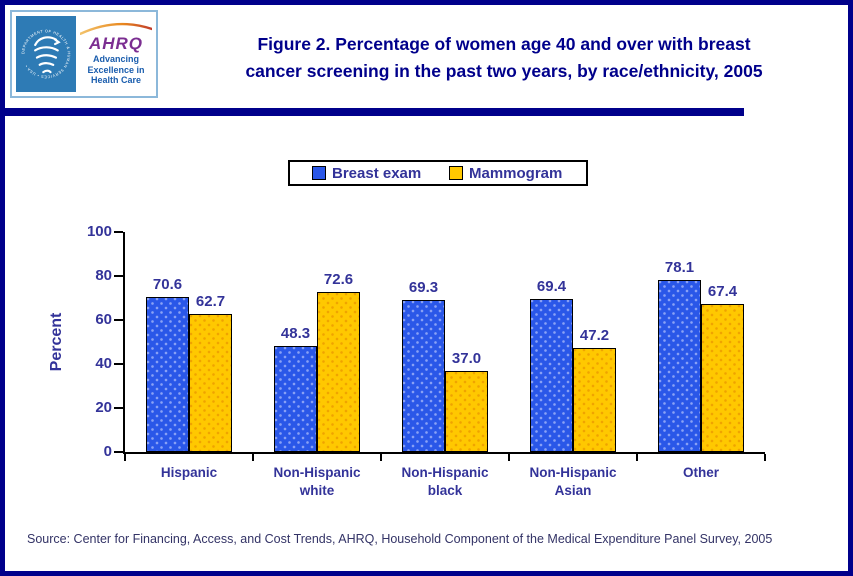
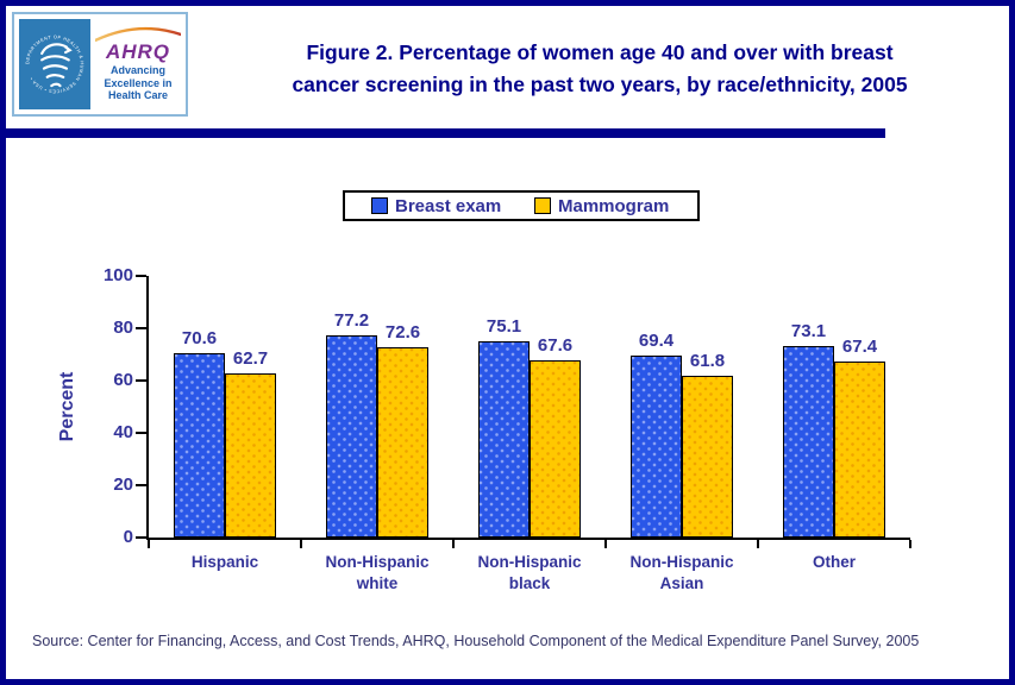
Breast exam/Non-Hispanic white: 48.3 -> 77.2
Breast exam/Non-Hispanic black: 69.3 -> 75.1
Mammogram/Non-Hispanic black: 37.0 -> 67.6
Mammogram/Non-Hispanic Asian: 47.2 -> 61.8
Breast exam/Other: 78.1 -> 73.1
